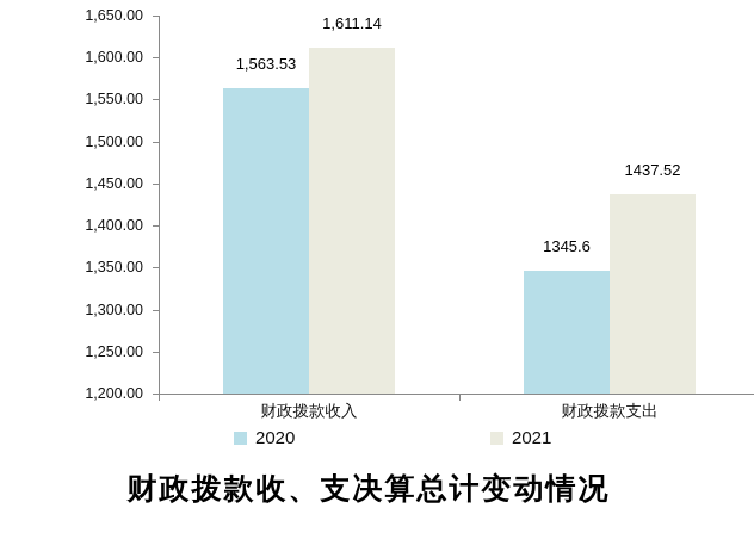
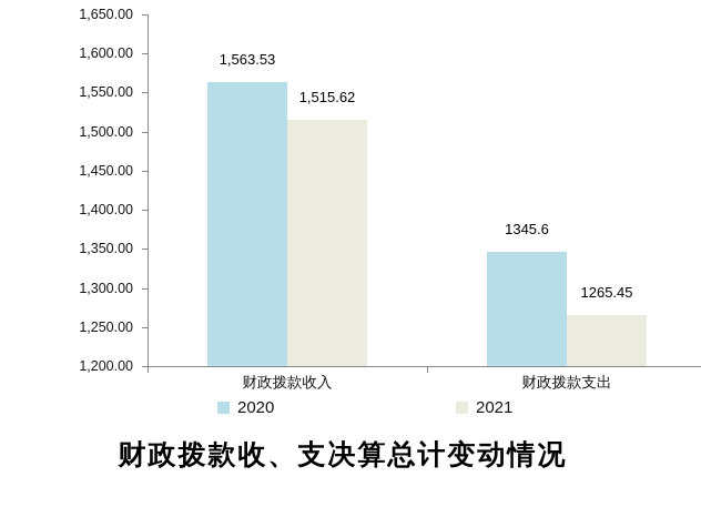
2021/财政拨款收入: 1,611.14 -> 1,515.62
2021/财政拨款支出: 1437.52 -> 1265.45
